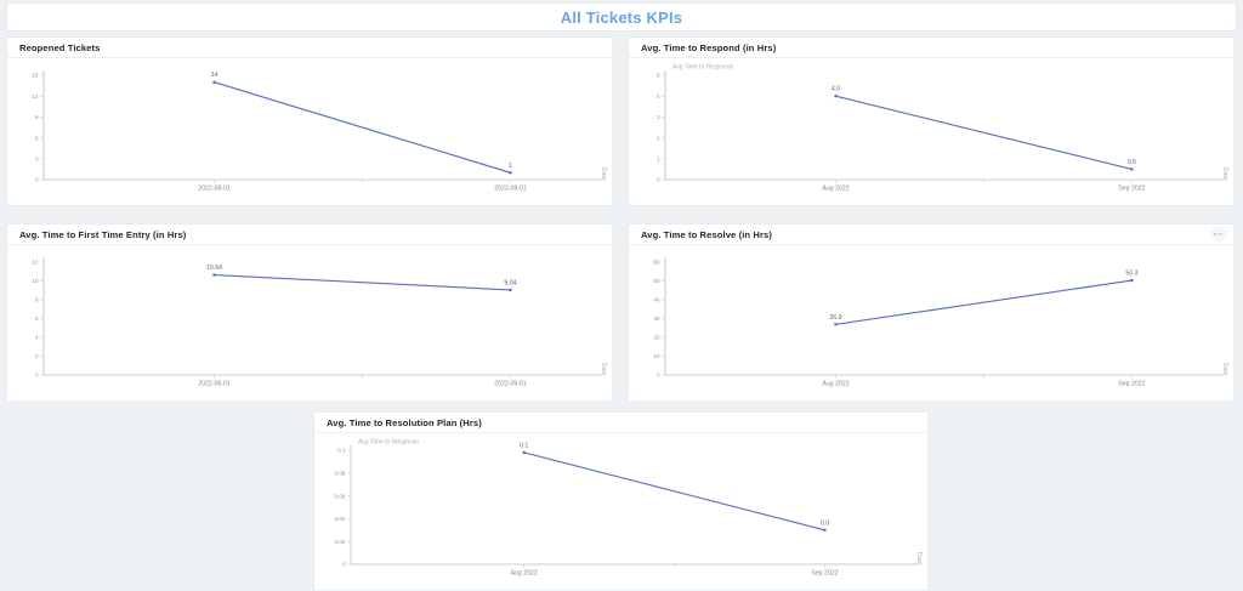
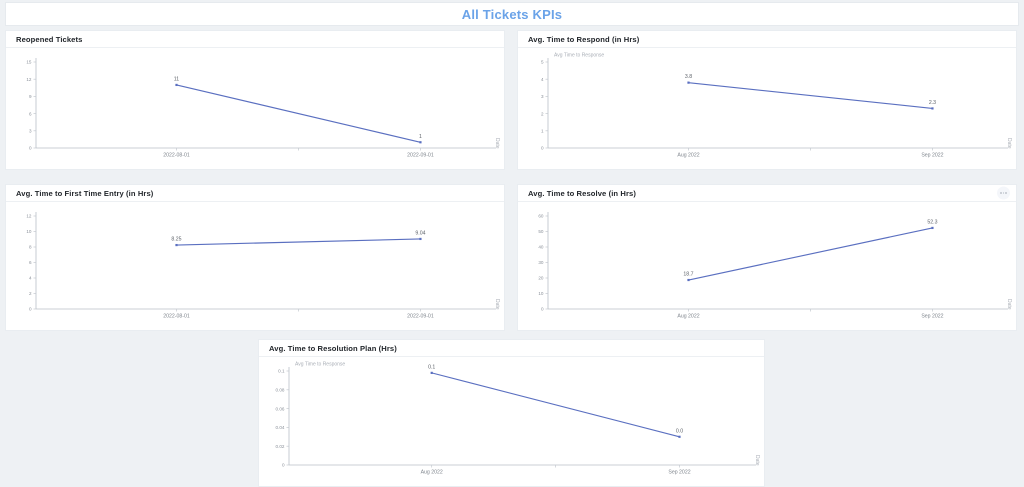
Reopened Tickets/2022-08-01: 14 -> 11
Avg. Time to Respond (in Hrs)/Aug 2022: 4.0 -> 3.8
Avg. Time to Respond (in Hrs)/Sep 2022: 0.5 -> 2.3
Avg. Time to First Time Entry (in Hrs)/2022-08-01: 10.64 -> 8.25
Avg. Time to Resolve (in Hrs)/Aug 2022: 26.9 -> 18.7
Avg. Time to Resolve (in Hrs)/Sep 2022: 50.3 -> 52.3
